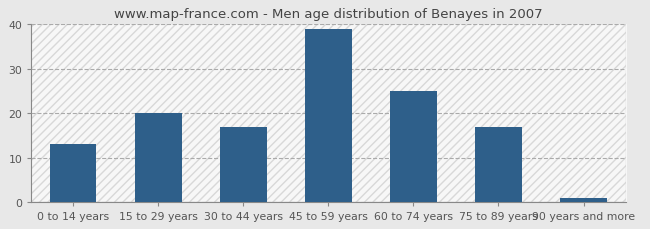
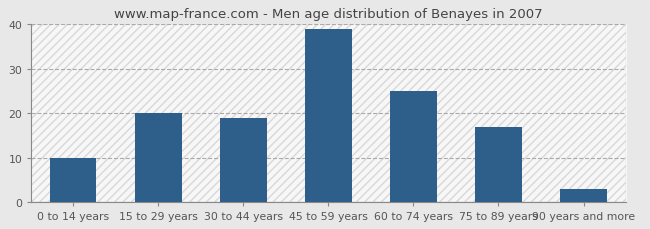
0 to 14 years: 13 -> 10
30 to 44 years: 17 -> 19
90 years and more: 1 -> 3
